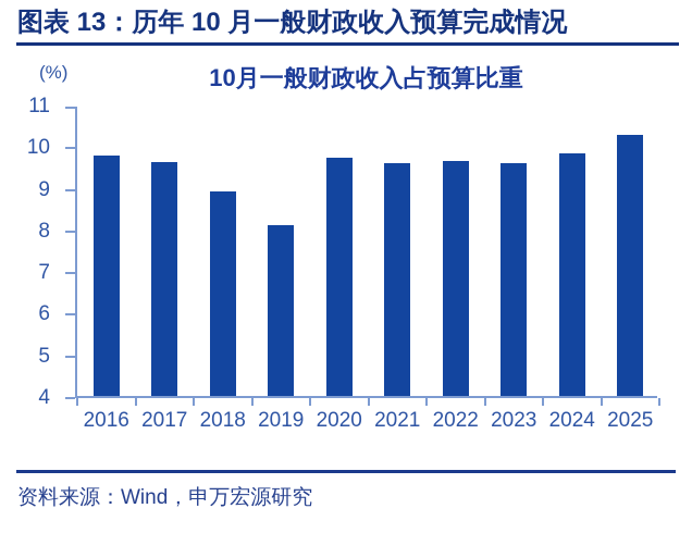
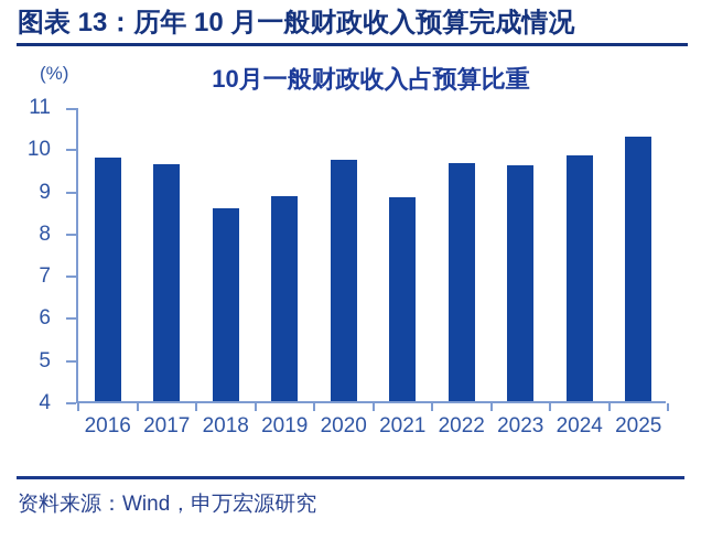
2018: 8.9 -> 8.6
2019: 8.1 -> 8.9
2021: 9.6 -> 8.8
